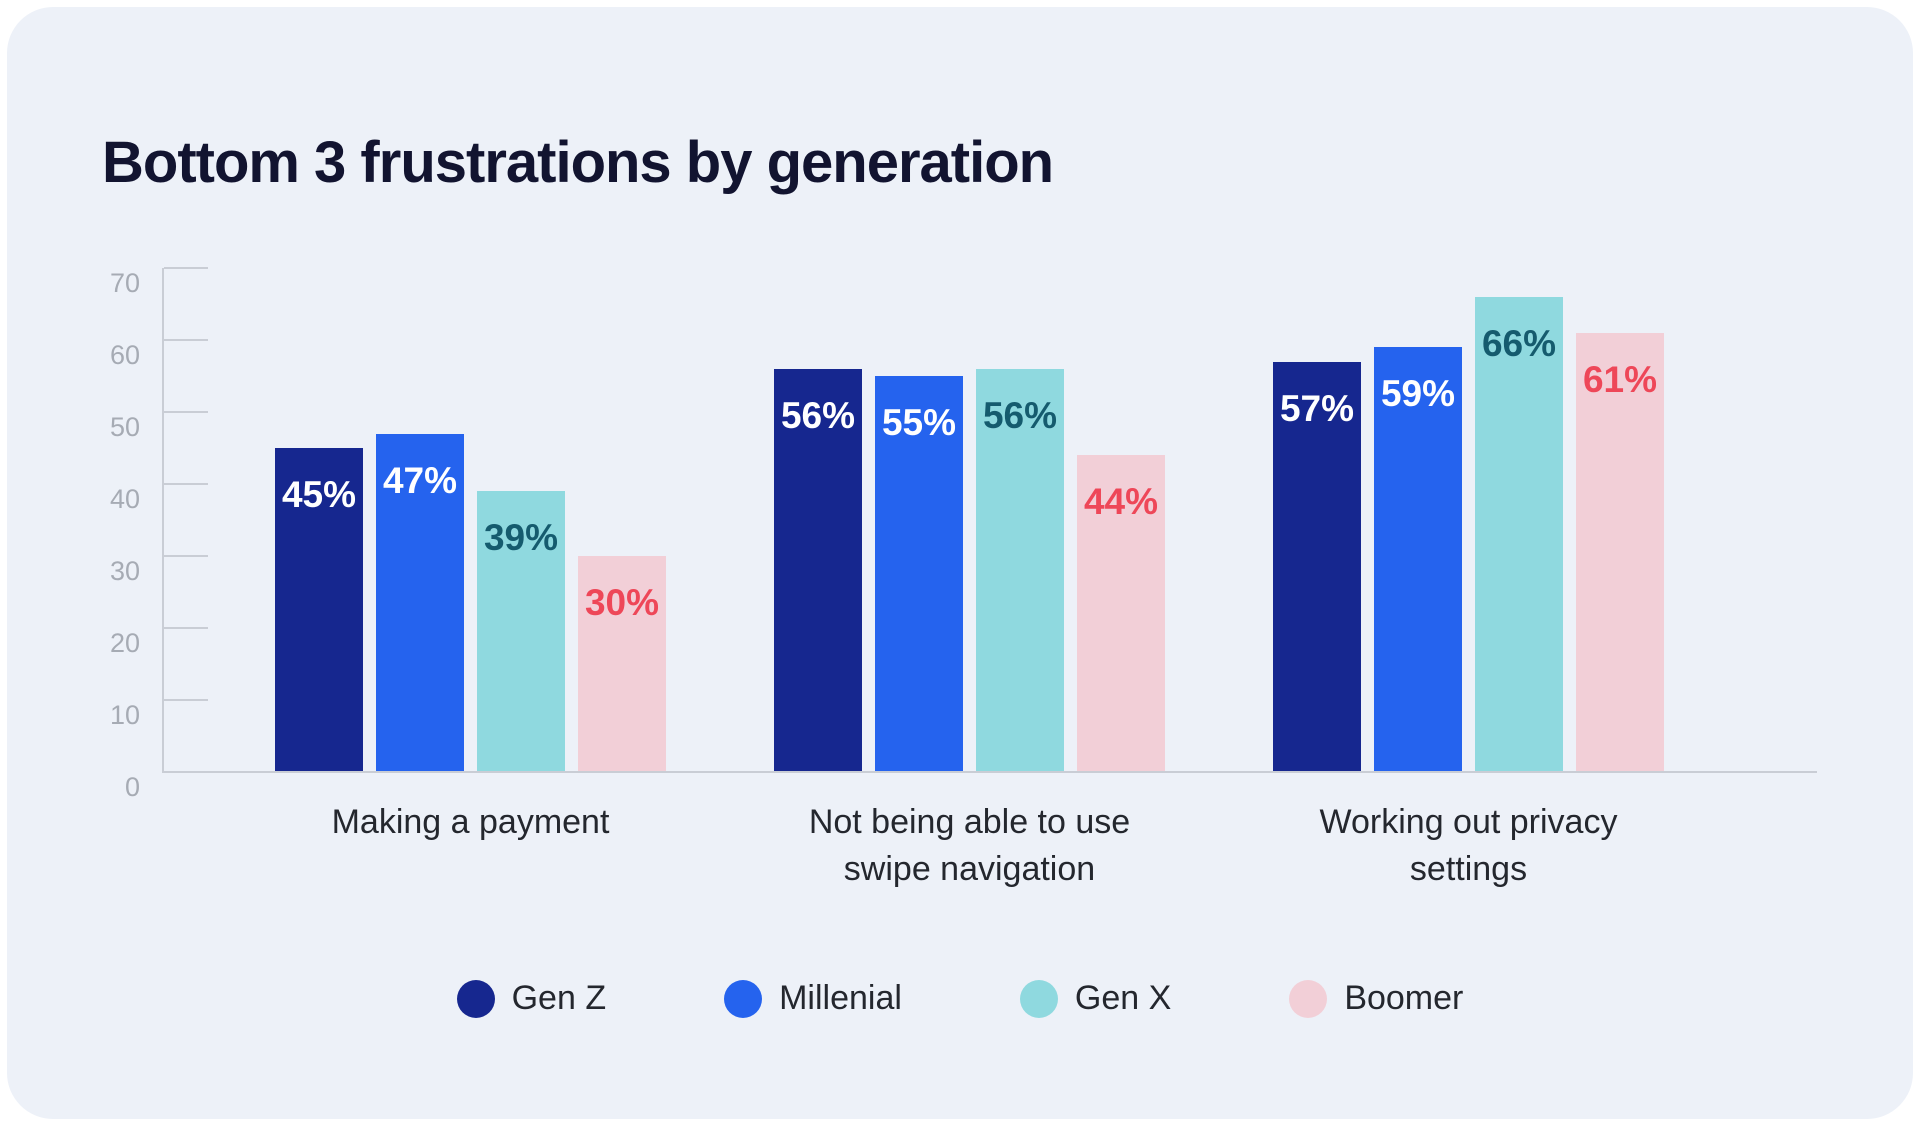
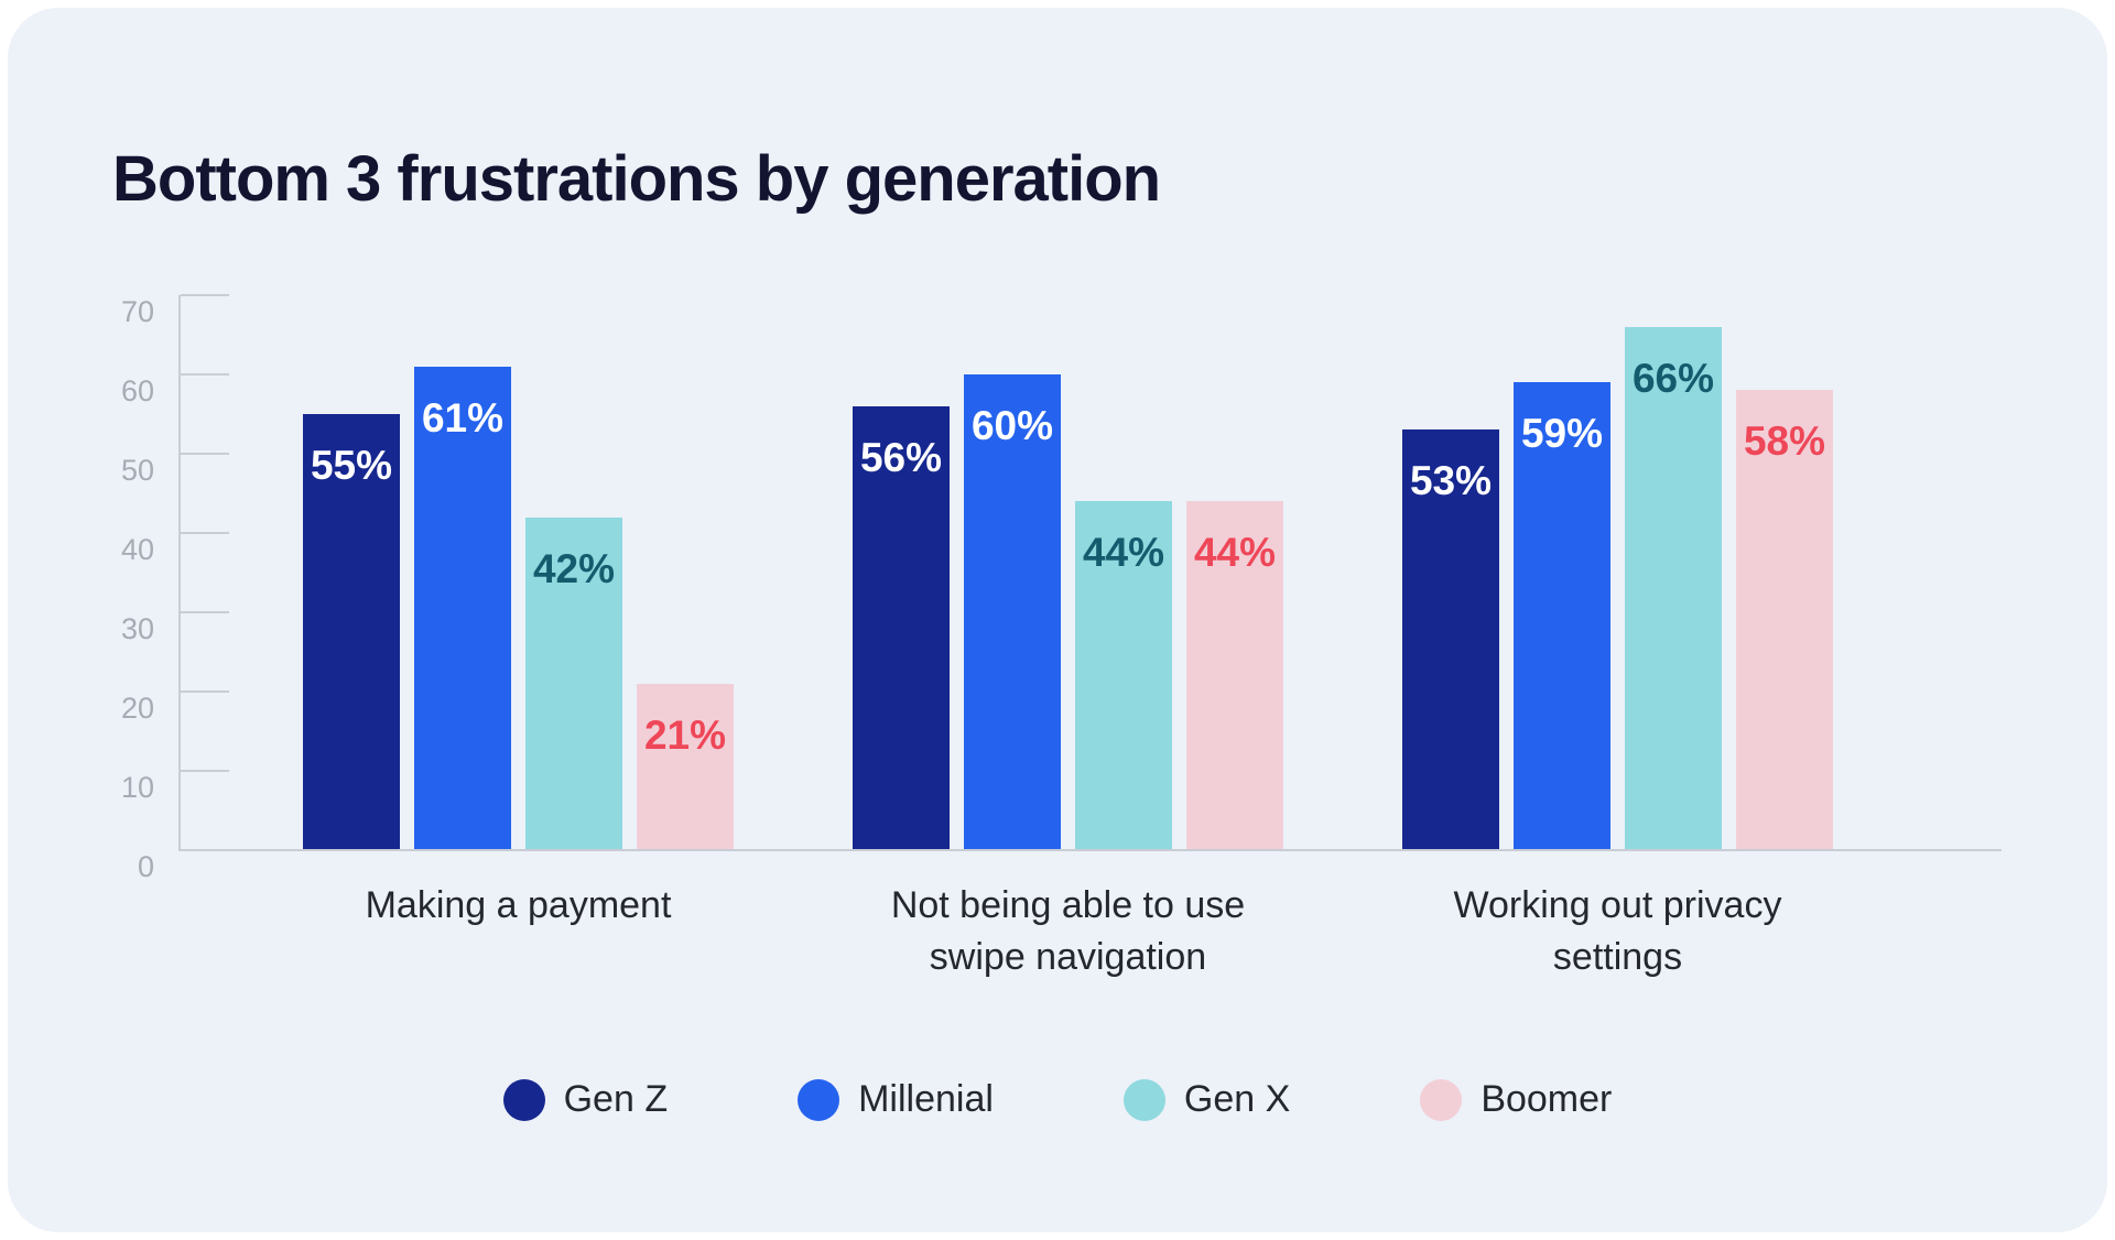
Gen Z/Making a payment: 45% -> 55%
Millenial/Making a payment: 47% -> 61%
Gen X/Making a payment: 39% -> 42%
Boomer/Making a payment: 30% -> 21%
Millenial/Not being able to use swipe navigation: 55% -> 60%
Gen X/Not being able to use swipe navigation: 56% -> 44%
Gen Z/Working out privacy settings: 57% -> 53%
Boomer/Working out privacy settings: 61% -> 58%
